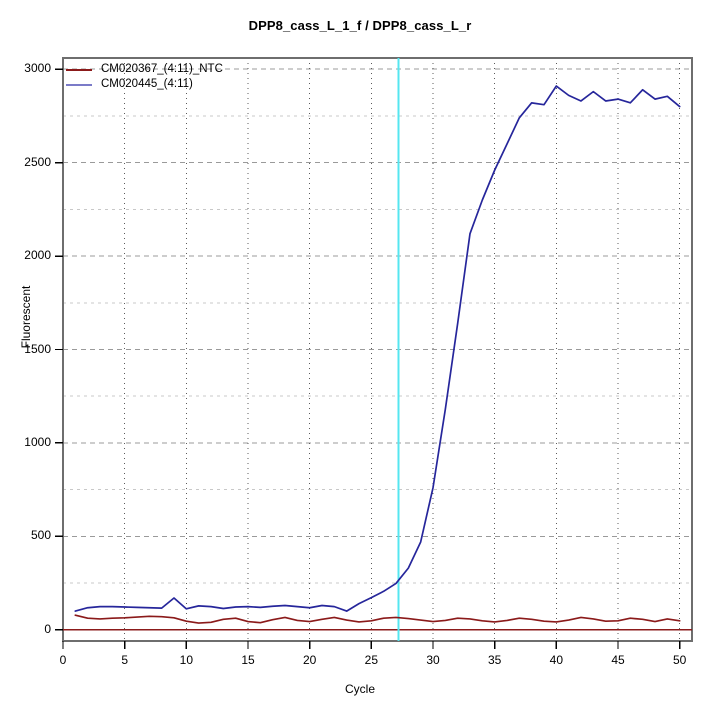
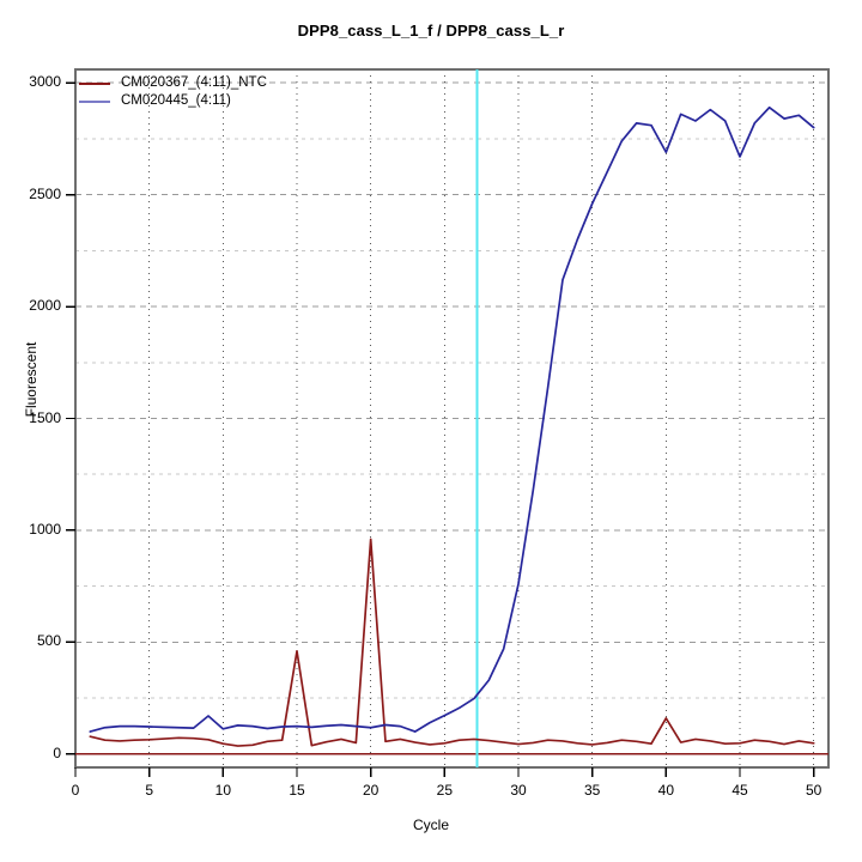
CM020367_(4:11)_NTC/15: 40 -> 460
CM020367_(4:11)_NTC/20: 40 -> 960
CM020367_(4:11)_NTC/40: 40 -> 160
CM020445_(4:11)/40: 2910 -> 2690
CM020445_(4:11)/45: 2840 -> 2670
